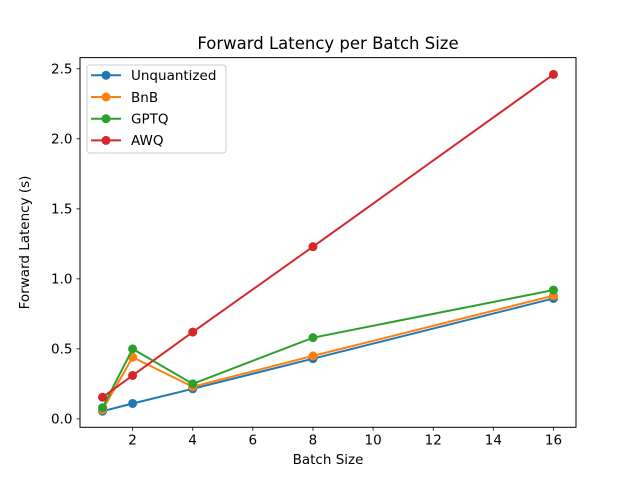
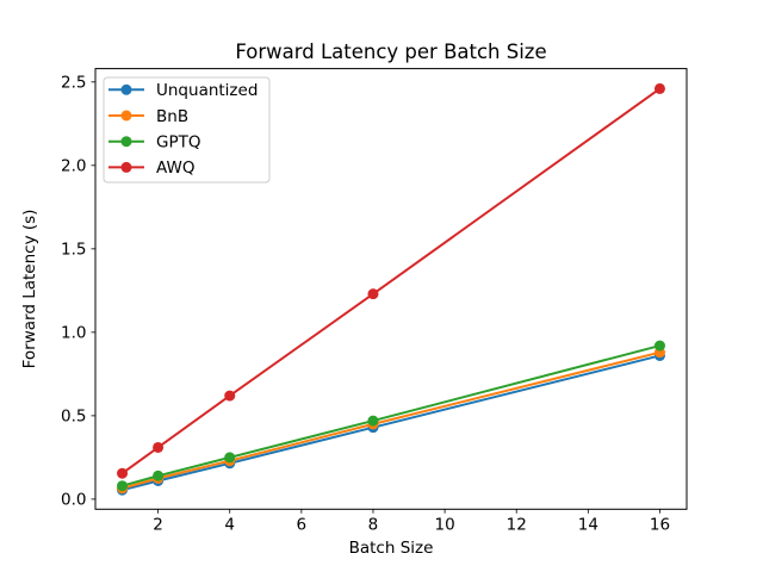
BnB/2: 0.44 -> 0.12
GPTQ/2: 0.50 -> 0.14
GPTQ/8: 0.58 -> 0.47
